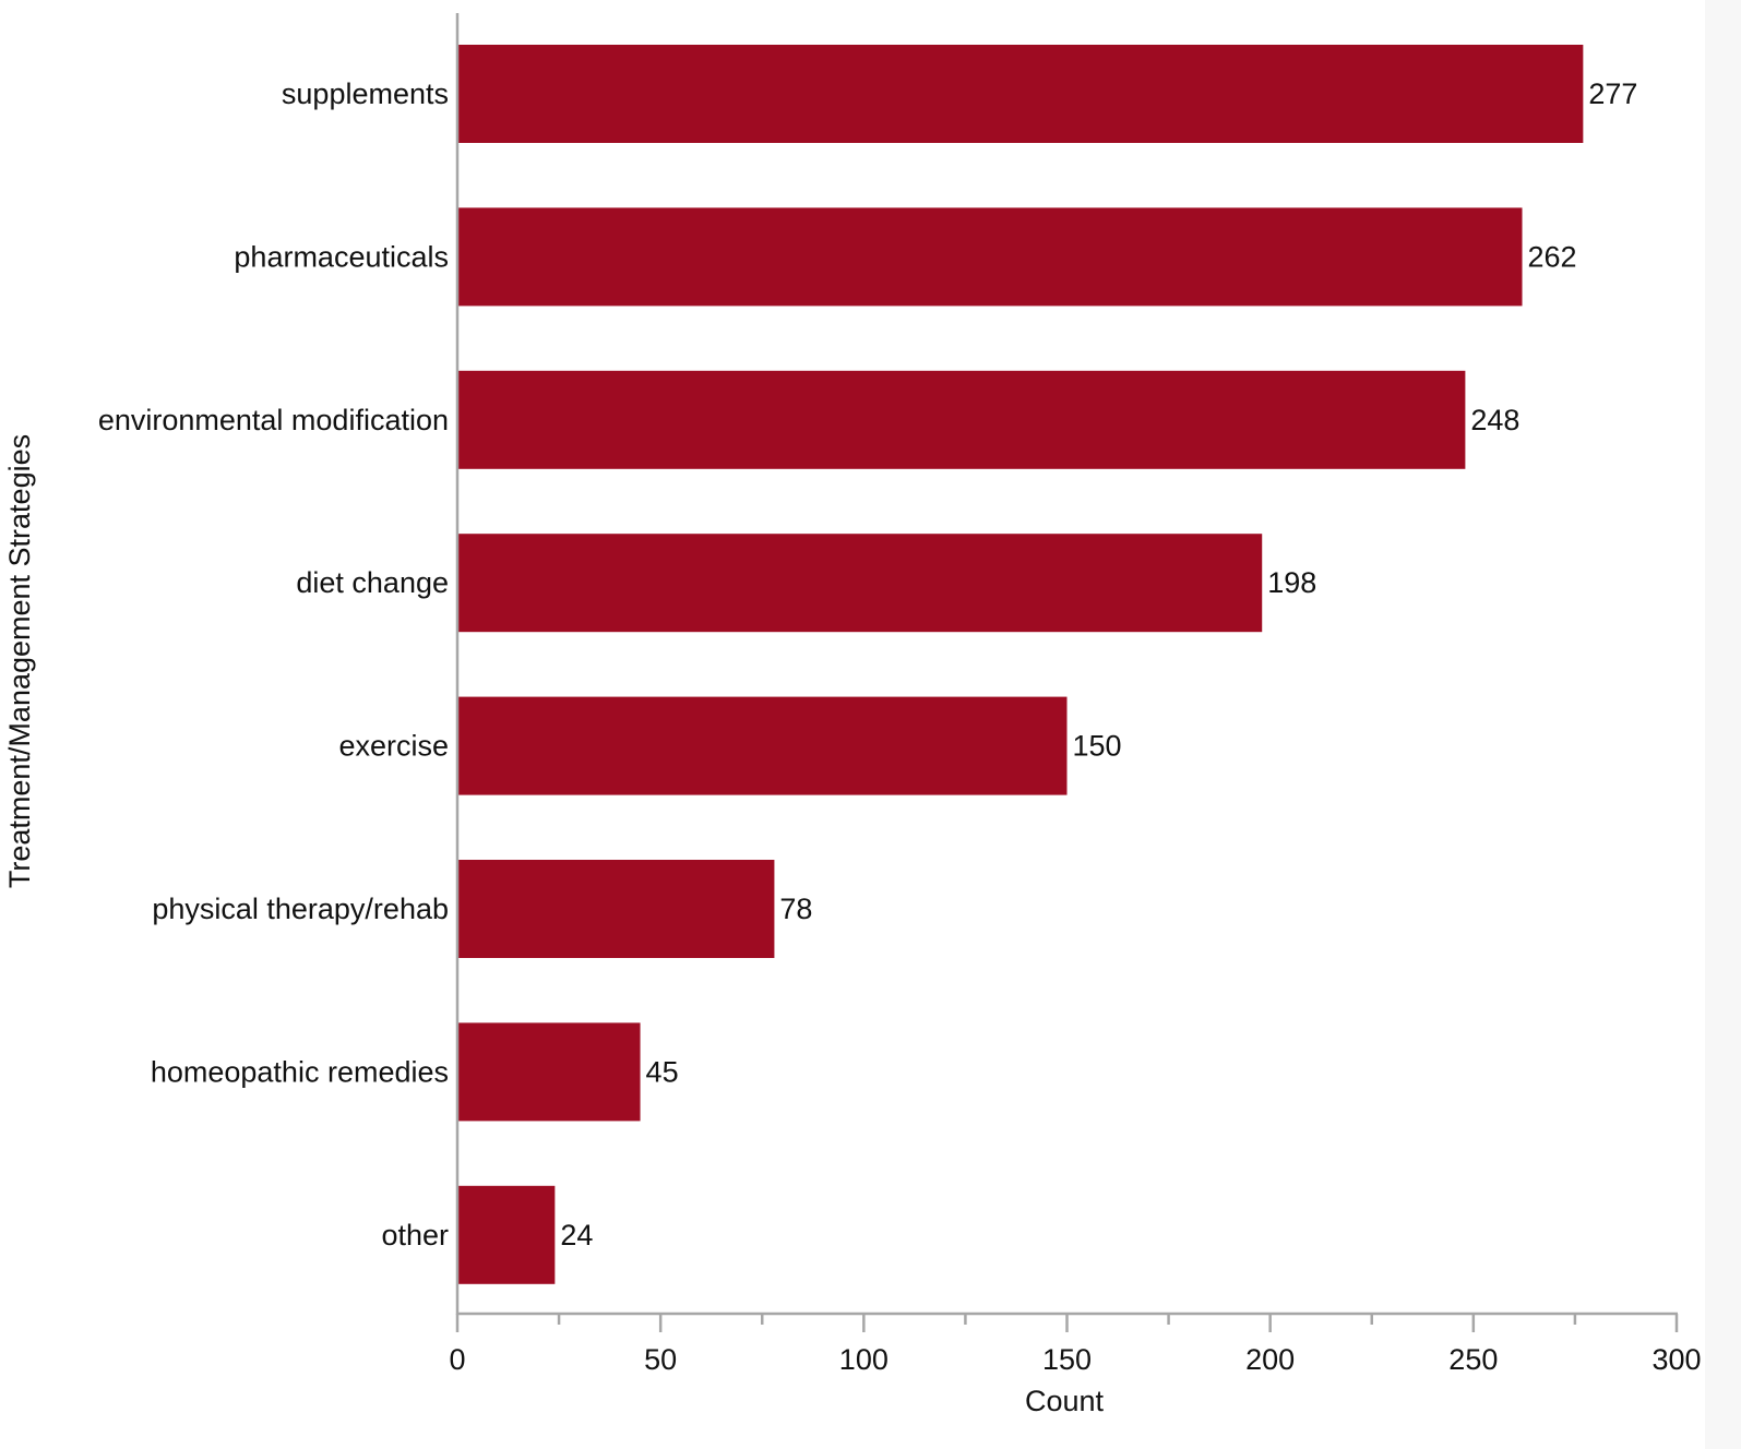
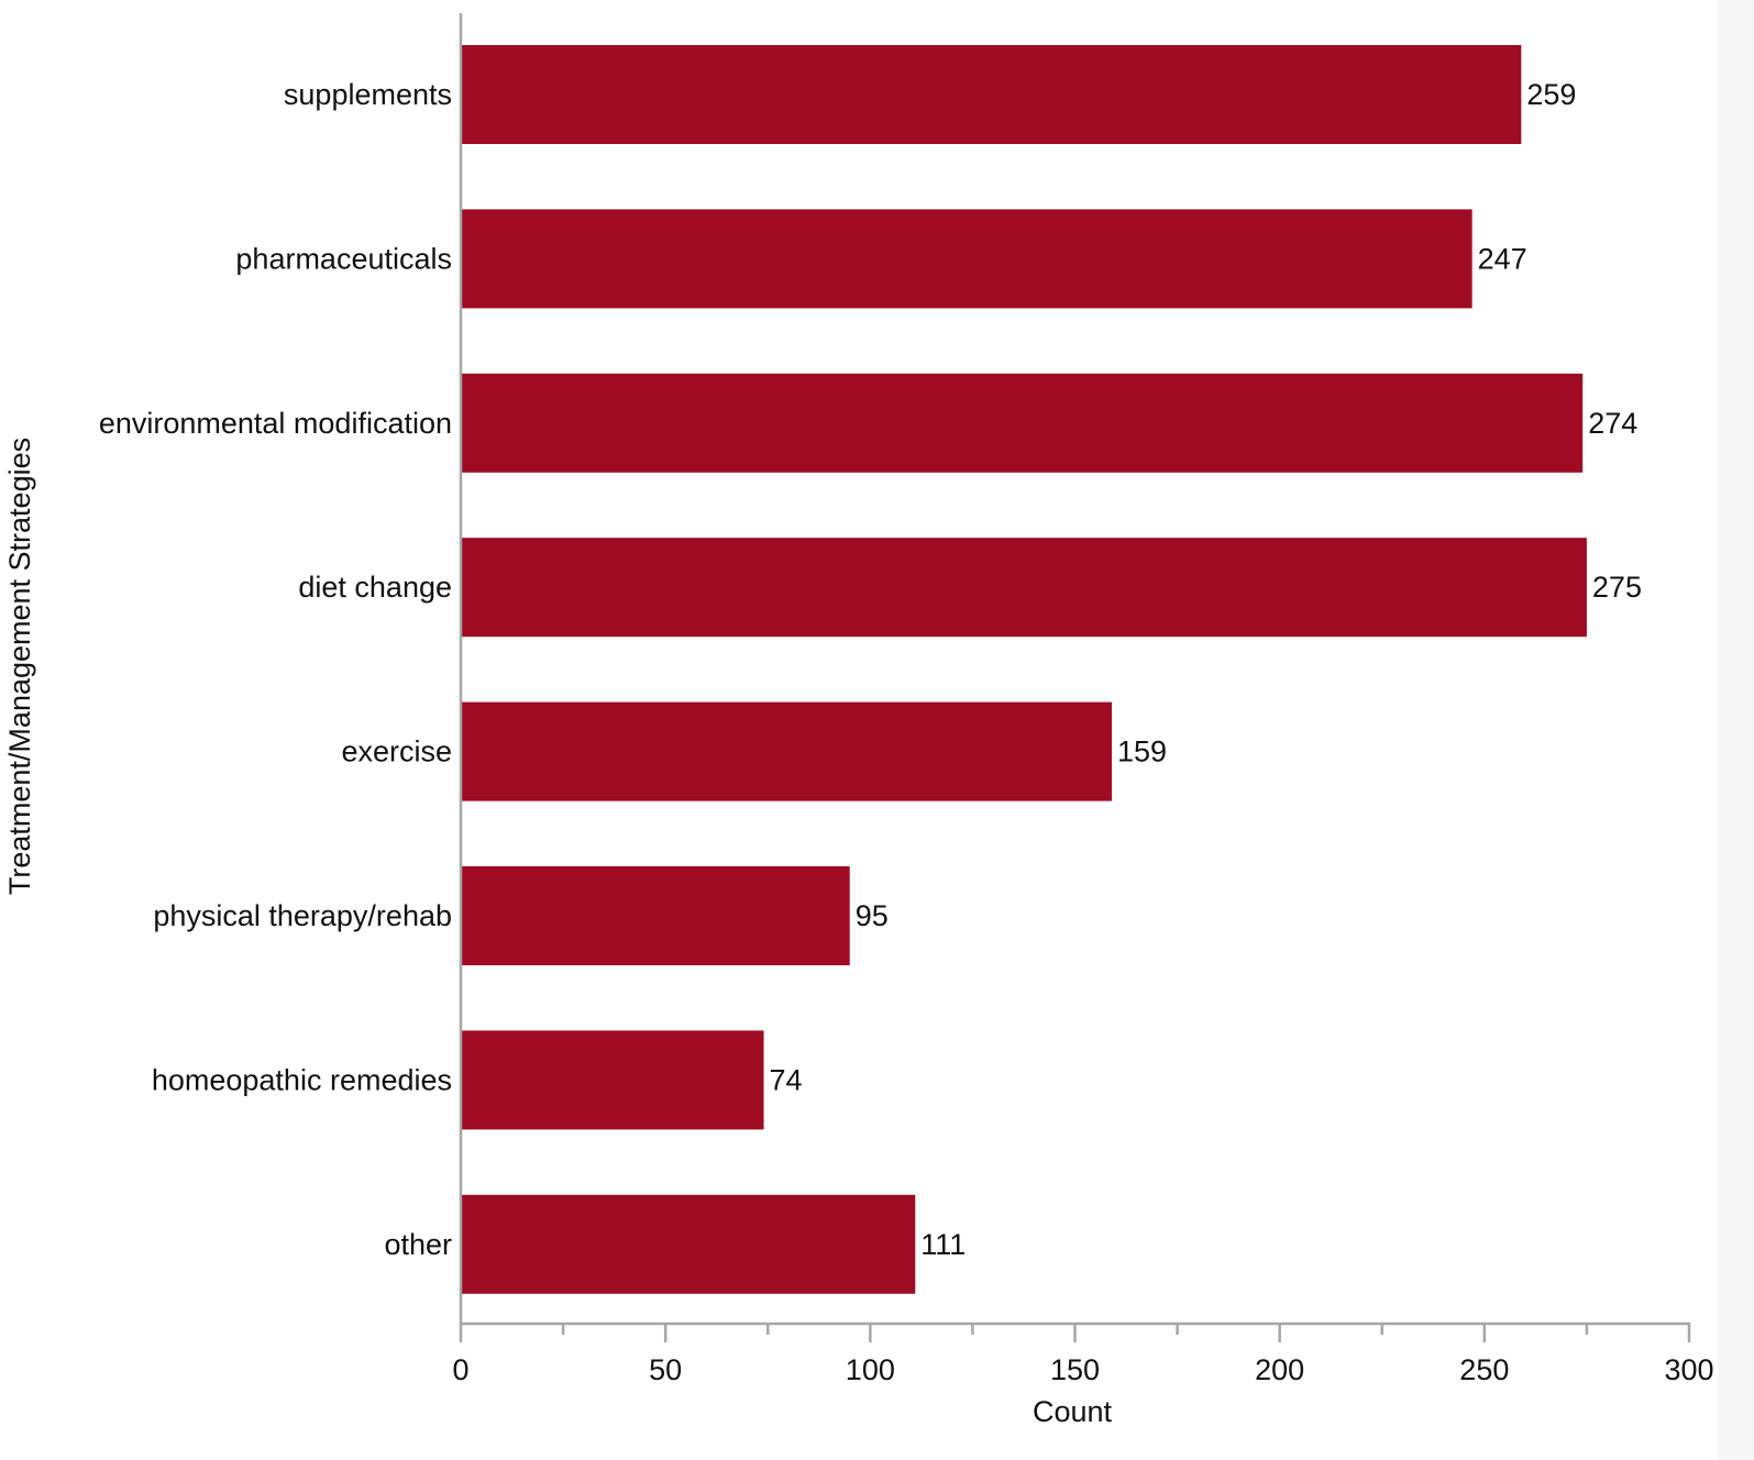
supplements: 277 -> 259
pharmaceuticals: 262 -> 247
environmental modification: 248 -> 274
diet change: 198 -> 275
exercise: 150 -> 159
physical therapy/rehab: 78 -> 95
homeopathic remedies: 45 -> 74
other: 24 -> 111
